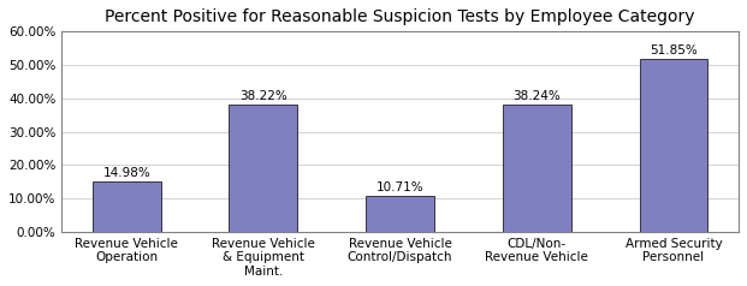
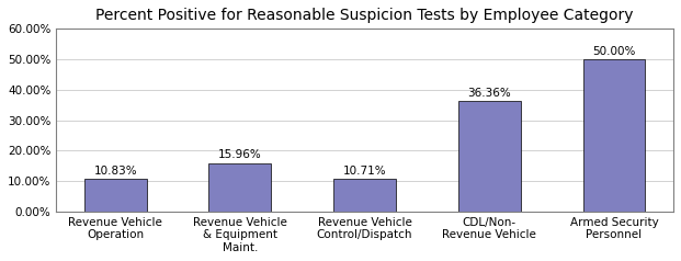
Revenue Vehicle Operation: 14.98% -> 10.83%
Revenue Vehicle & Equipment Maint.: 38.22% -> 15.96%
CDL/Non- Revenue Vehicle: 38.24% -> 36.36%
Armed Security Personnel: 51.85% -> 50.00%
